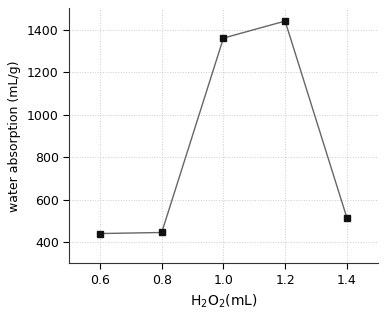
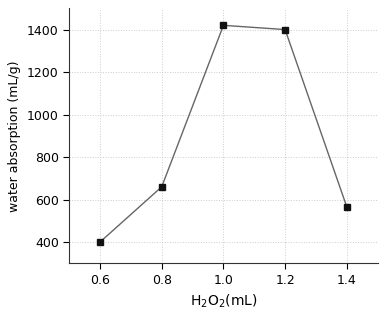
0.6: 440 -> 400
0.8: 445 -> 660
1.0: 1360 -> 1420
1.2: 1440 -> 1400
1.4: 515 -> 565
